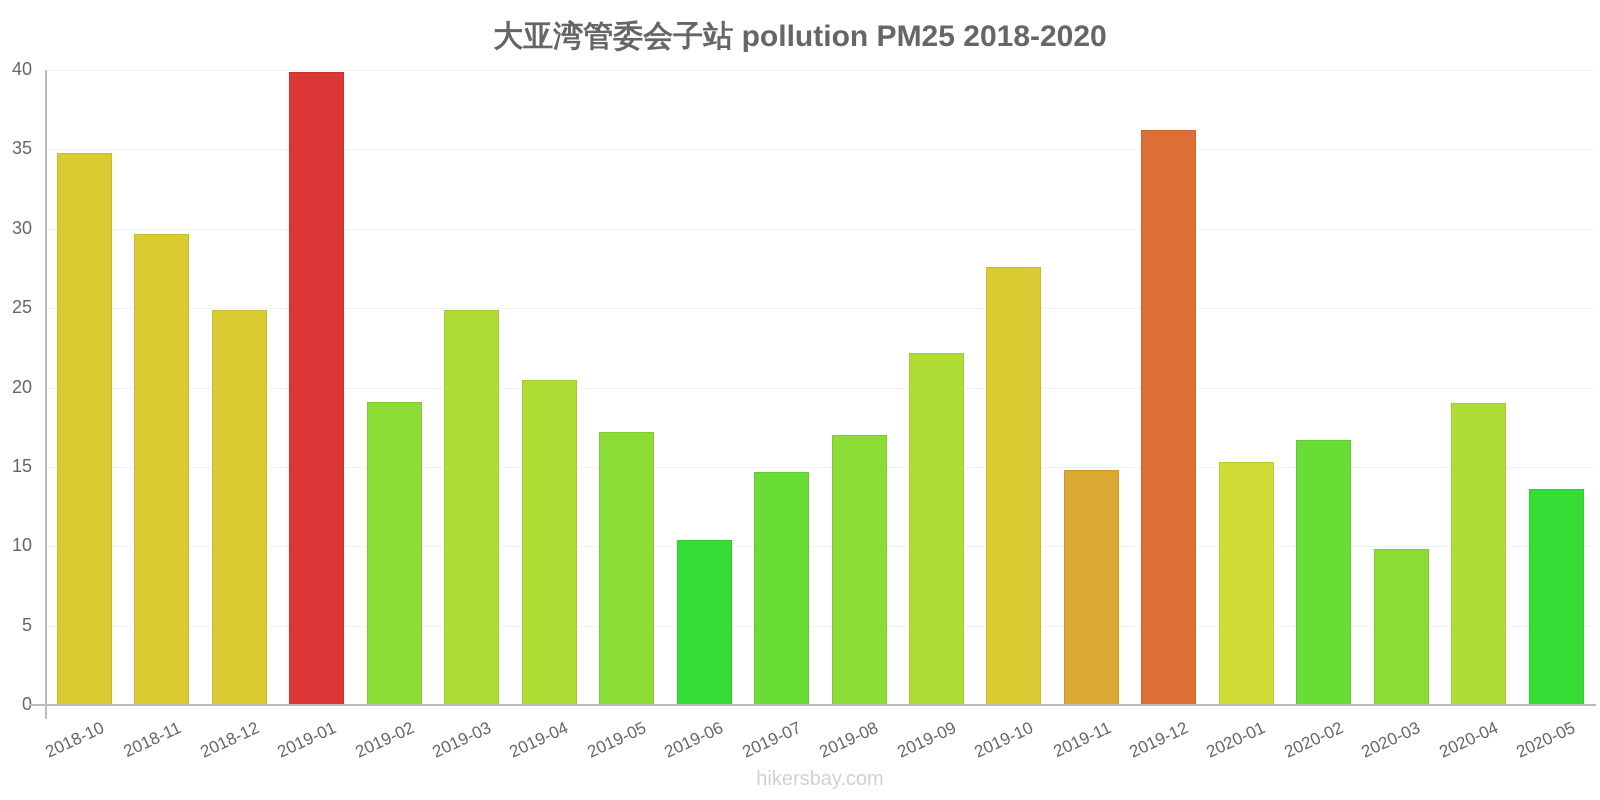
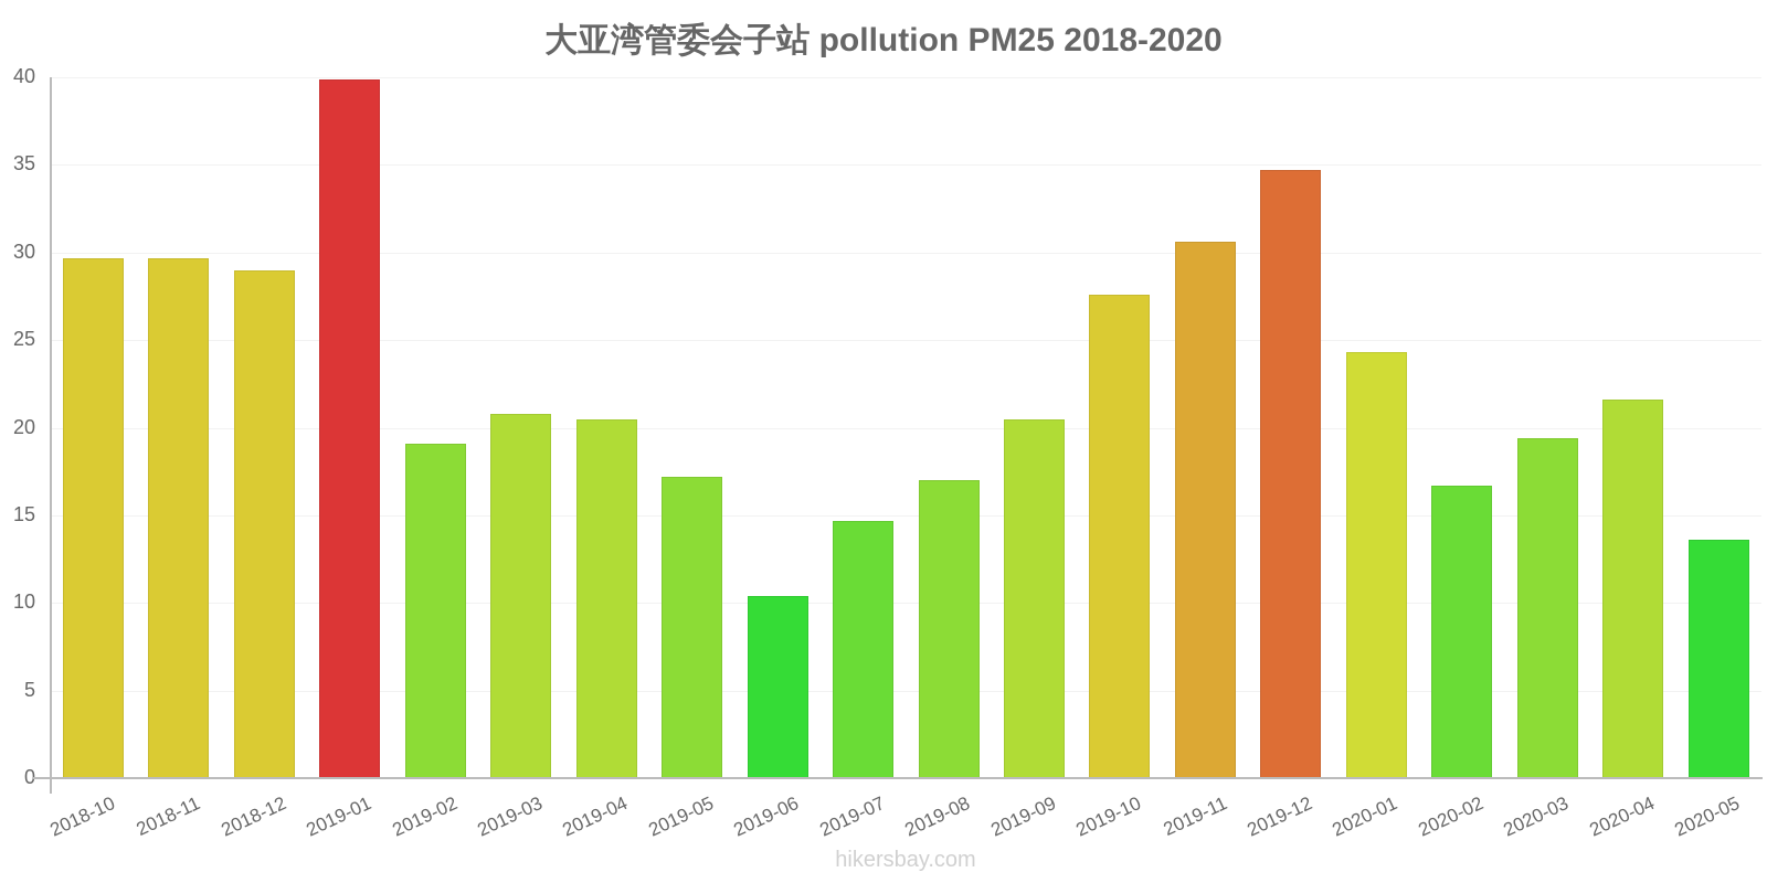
2018-10: 34.8 -> 29.7
2018-12: 24.9 -> 29.0
2019-03: 24.9 -> 20.8
2019-09: 22.2 -> 20.5
2019-11: 14.8 -> 30.6
2019-12: 36.2 -> 34.7
2020-01: 15.3 -> 24.3
2020-03: 9.8 -> 19.4
2020-04: 19.0 -> 21.6
